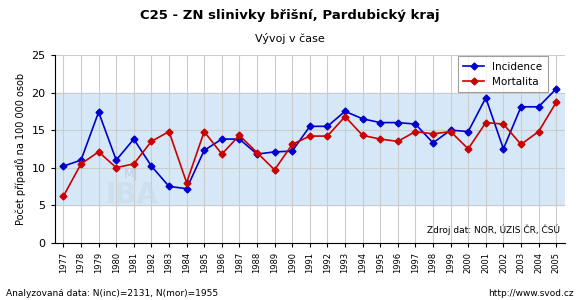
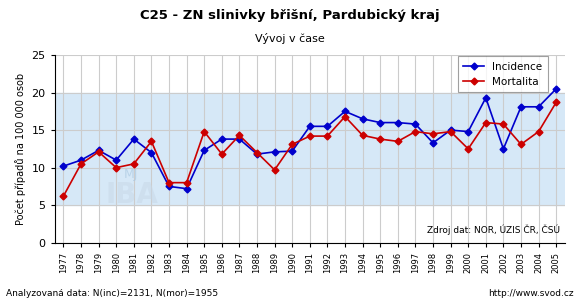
Incidence/1979: 17.4 -> 12.3
Incidence/1982: 10.2 -> 12.0
Mortalita/1983: 14.8 -> 8.0
